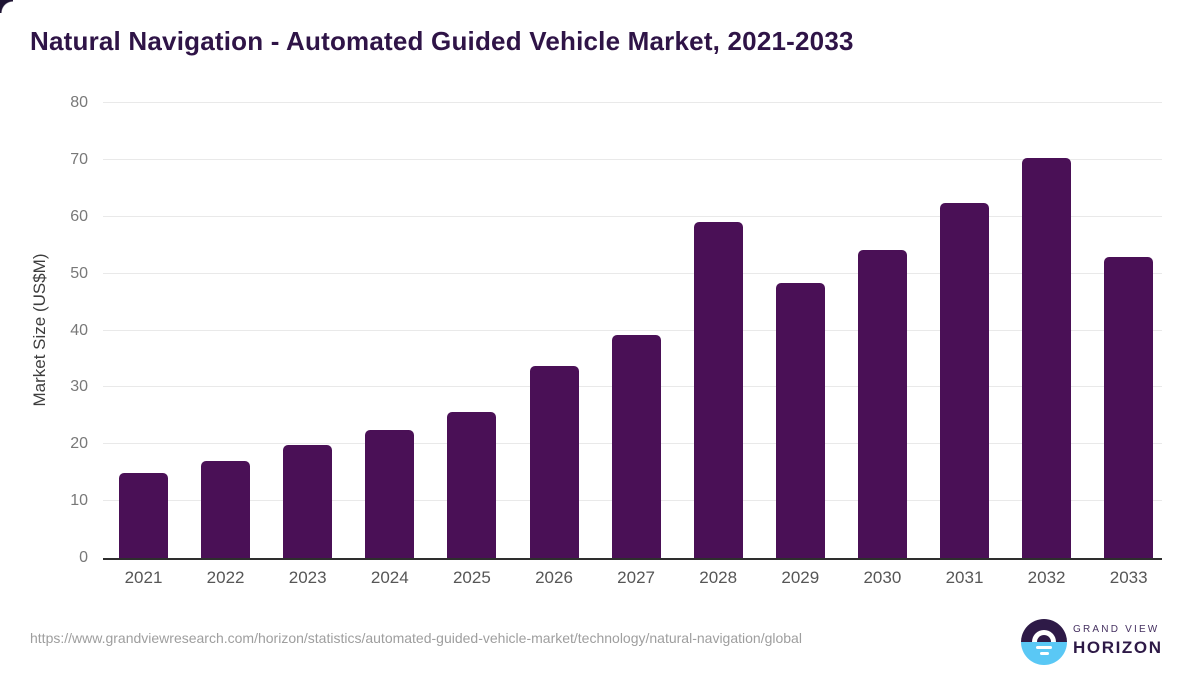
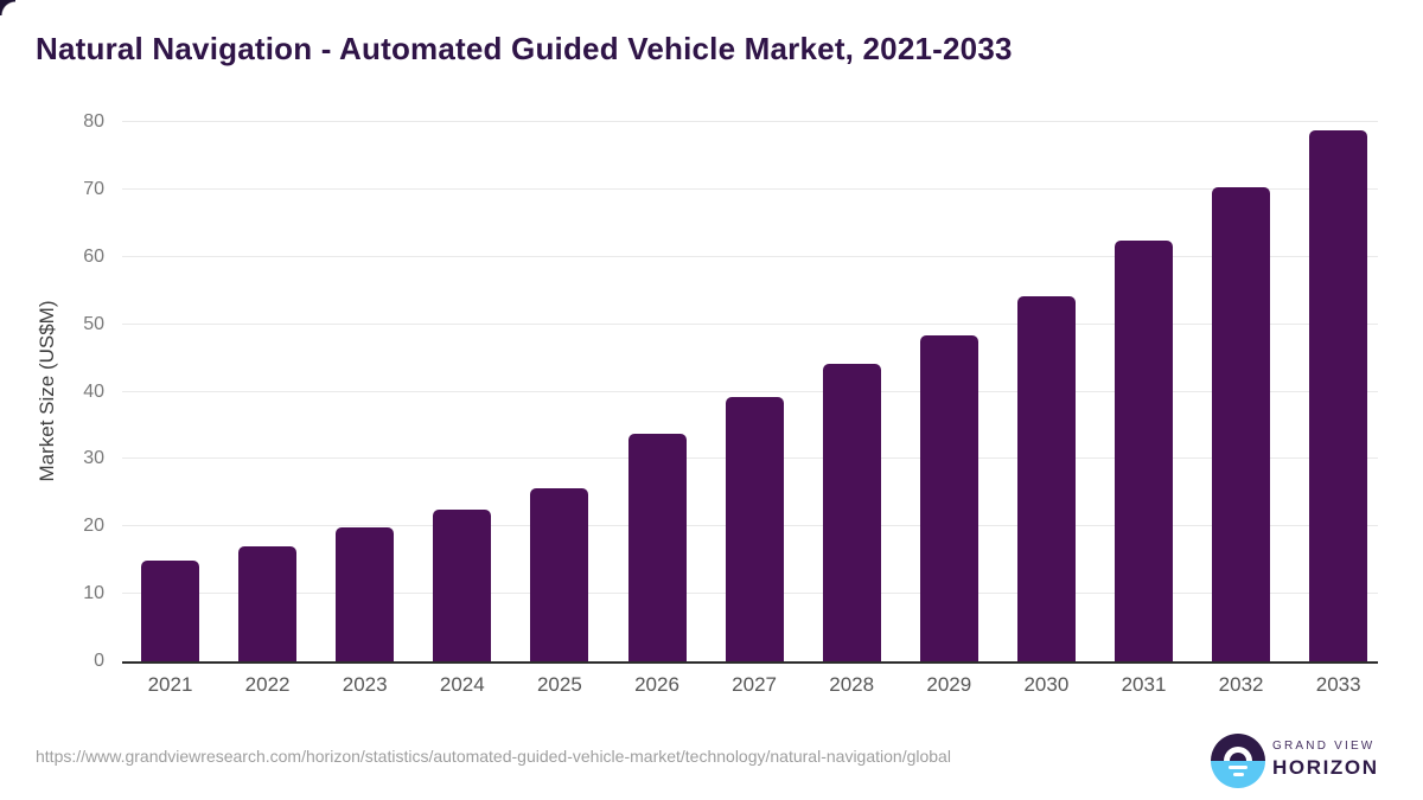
2028: 59 -> 44
2033: 53 -> 79
